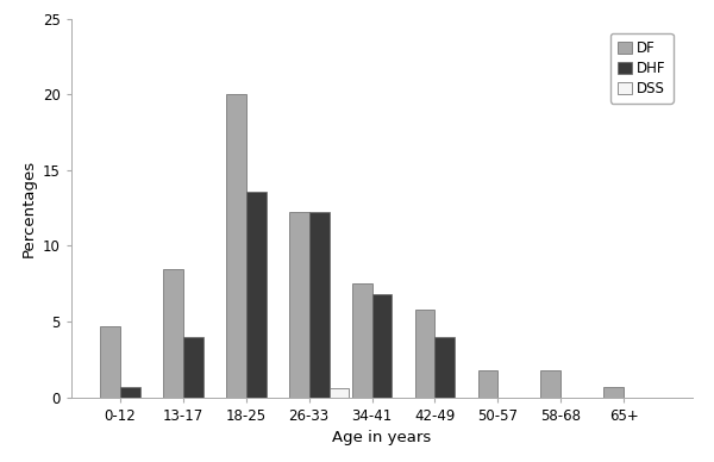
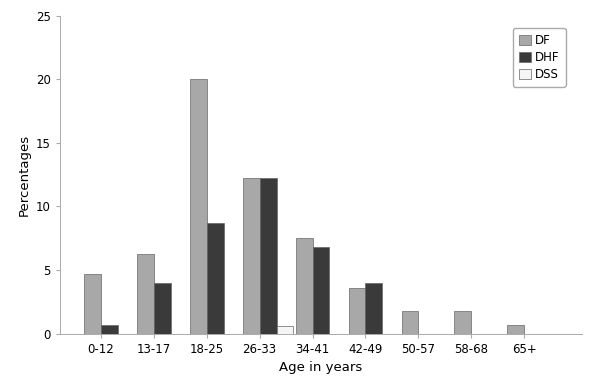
DF/13-17: 8.5 -> 6.3
DHF/18-25: 13.6 -> 8.7
DF/42-49: 5.8 -> 3.6
